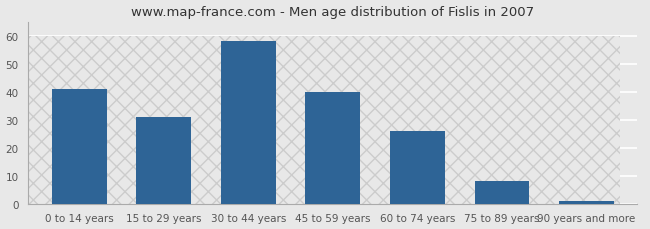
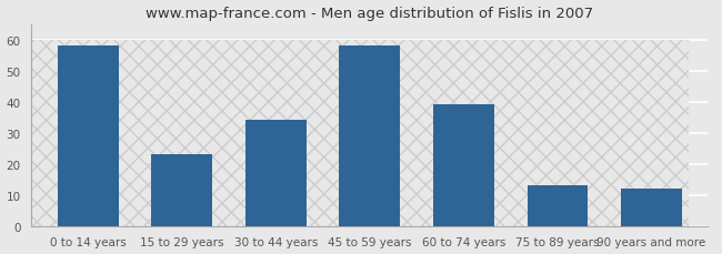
0 to 14 years: 41 -> 58
15 to 29 years: 31 -> 23
30 to 44 years: 58 -> 34
45 to 59 years: 40 -> 58
60 to 74 years: 26 -> 39
75 to 89 years: 8 -> 13
90 years and more: 1 -> 12
